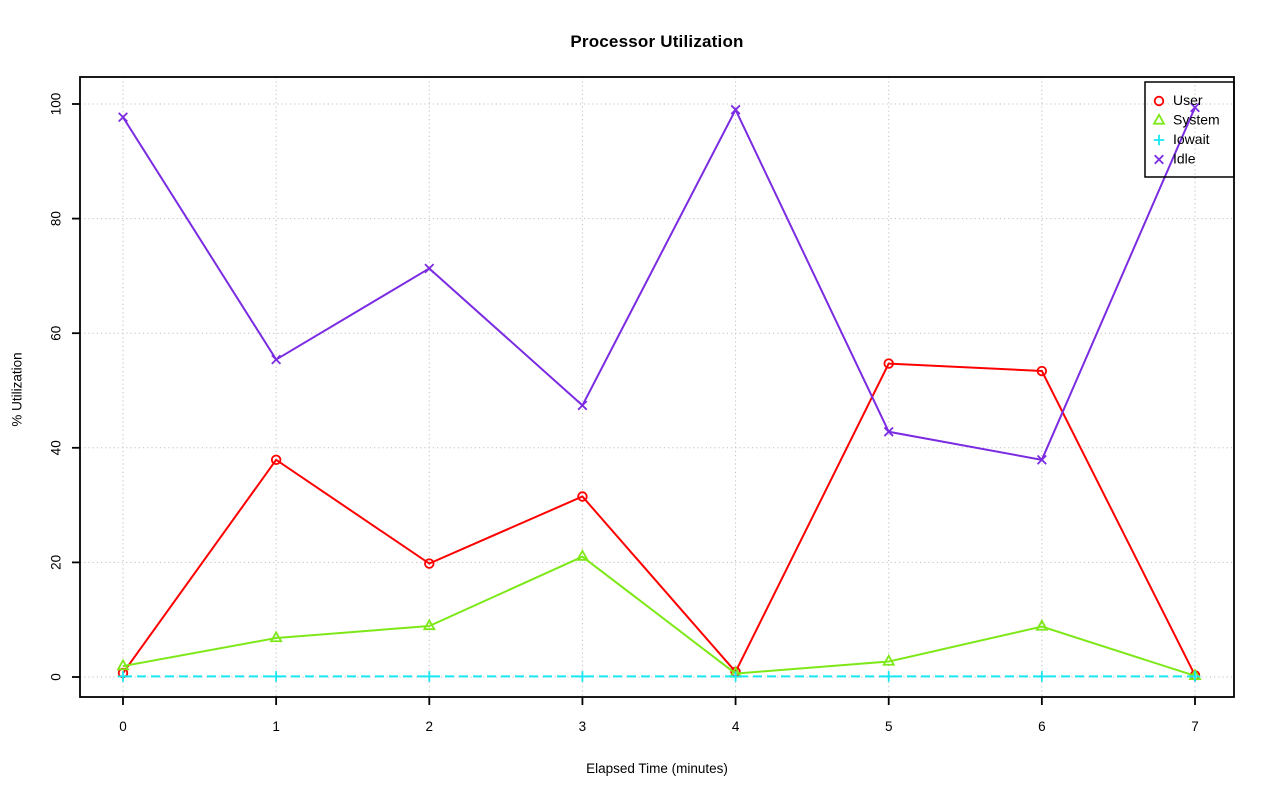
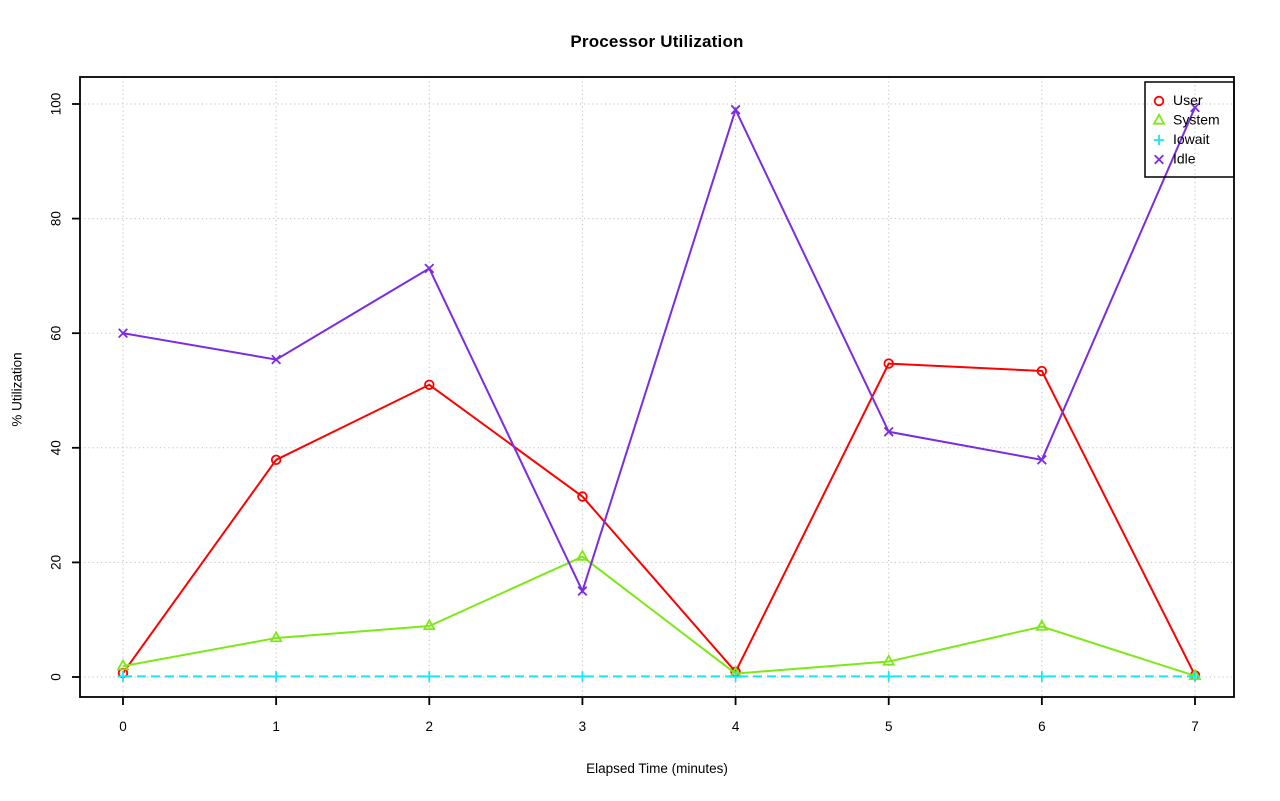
Idle/0: 98 -> 60
User/2: 20 -> 51
Idle/3: 47 -> 15
